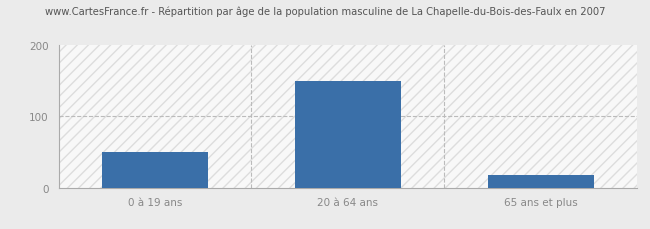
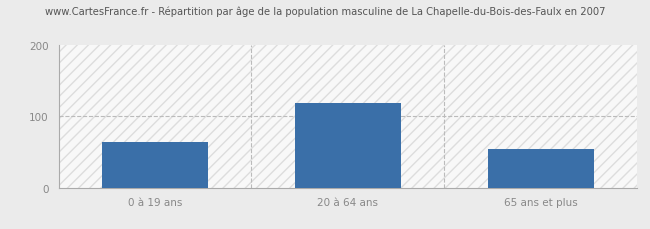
0 à 19 ans: 50 -> 64
20 à 64 ans: 150 -> 118
65 ans et plus: 18 -> 54
